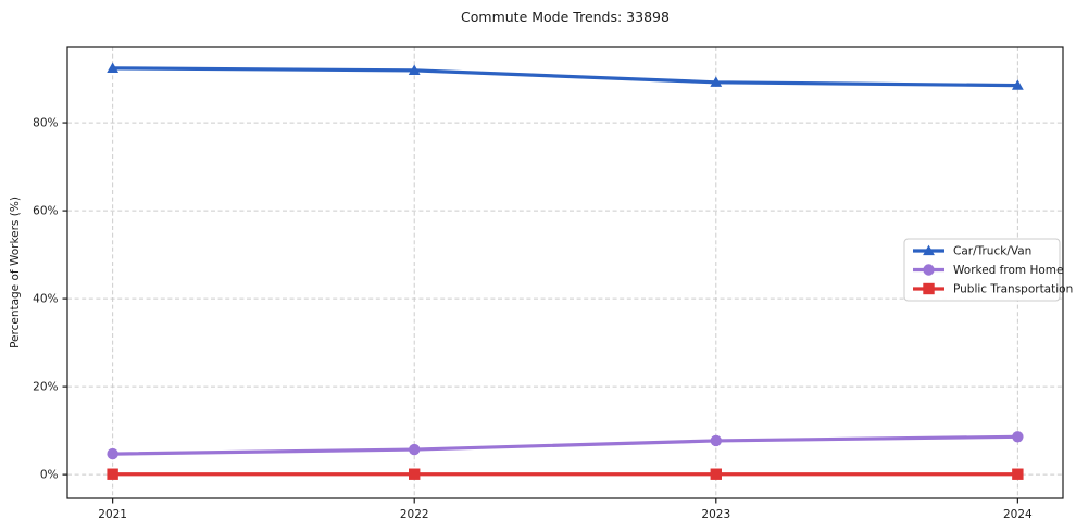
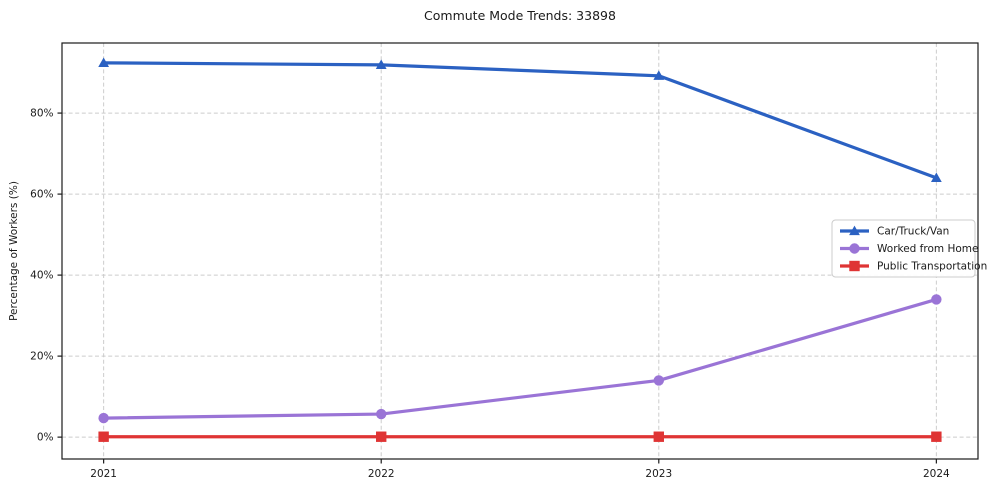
Worked from Home/2023: 8% -> 14%
Car/Truck/Van/2024: 88% -> 64%
Worked from Home/2024: 9% -> 34%
